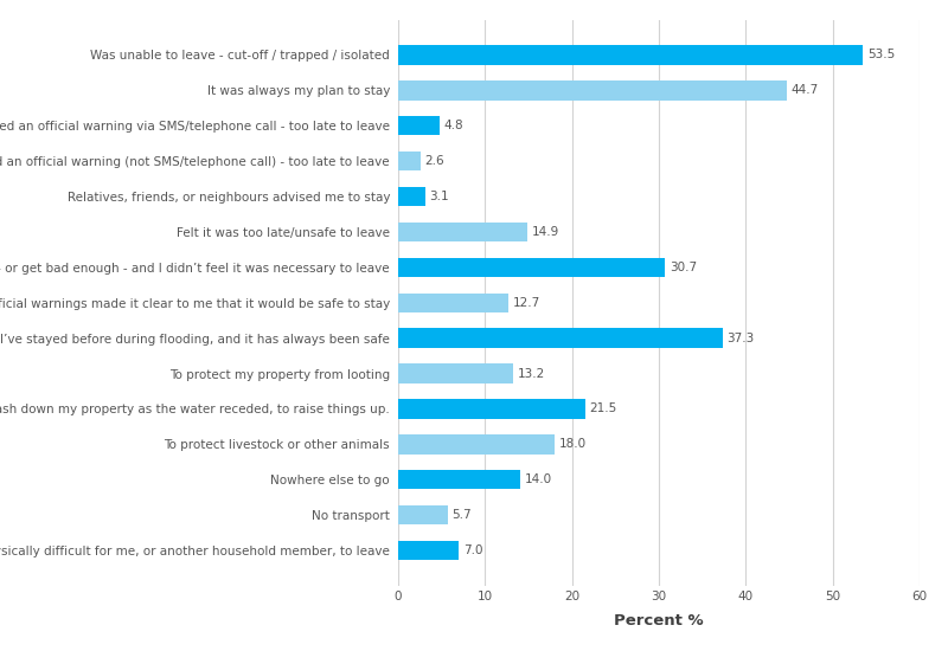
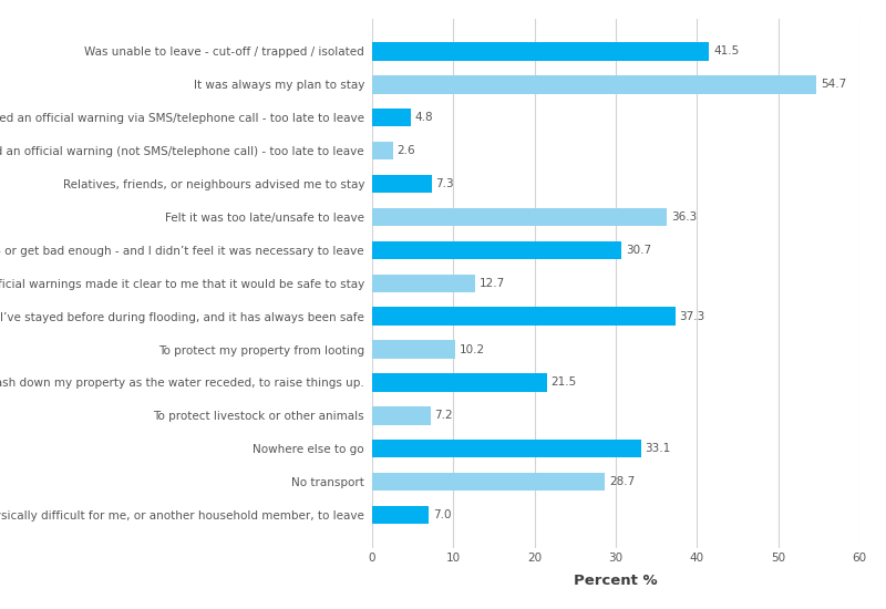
Was unable to leave - cut-off / trapped / isolated: 53.5 -> 41.5
It was always my plan to stay: 44.7 -> 54.7
Relatives, friends, or neighbours advised me to stay: 3.1 -> 7.3
Felt it was too late/unsafe to leave: 14.9 -> 36.3
To protect my property from looting: 13.2 -> 10.2
To protect livestock or other animals: 18.0 -> 7.2
Nowhere else to go: 14.0 -> 33.1
No transport: 5.7 -> 28.7
